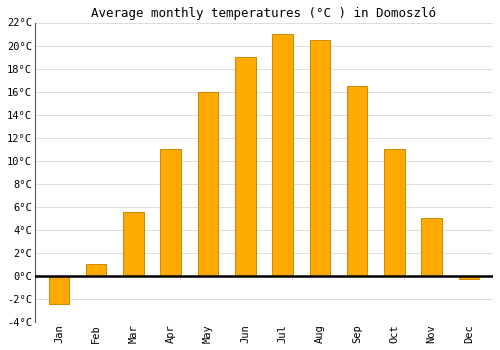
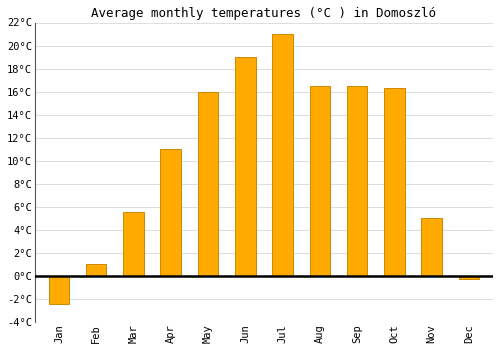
Aug: 20.5°C -> 16.5°C
Oct: 11.0°C -> 16.3°C
